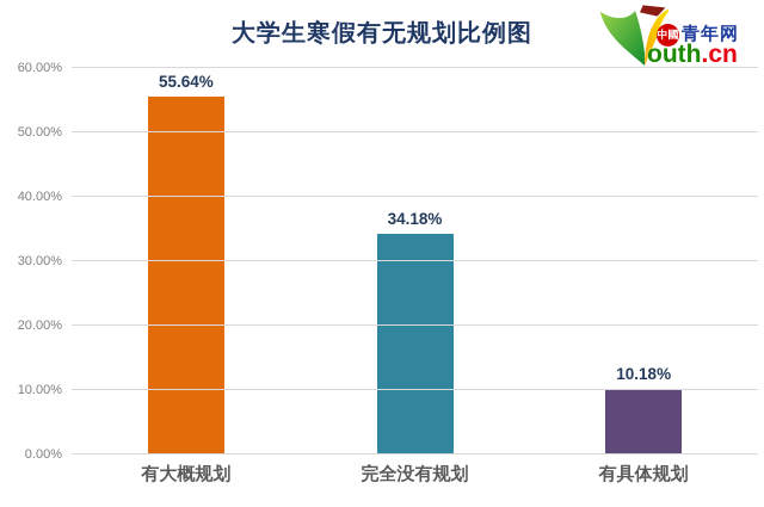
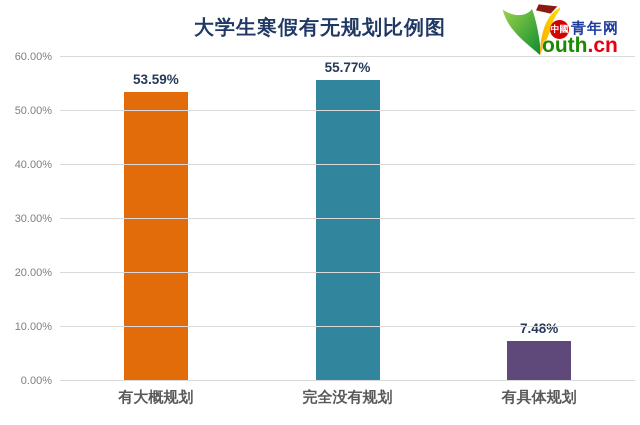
有大概规划: 55.64% -> 53.59%
完全没有规划: 34.18% -> 55.77%
有具体规划: 10.18% -> 7.48%
